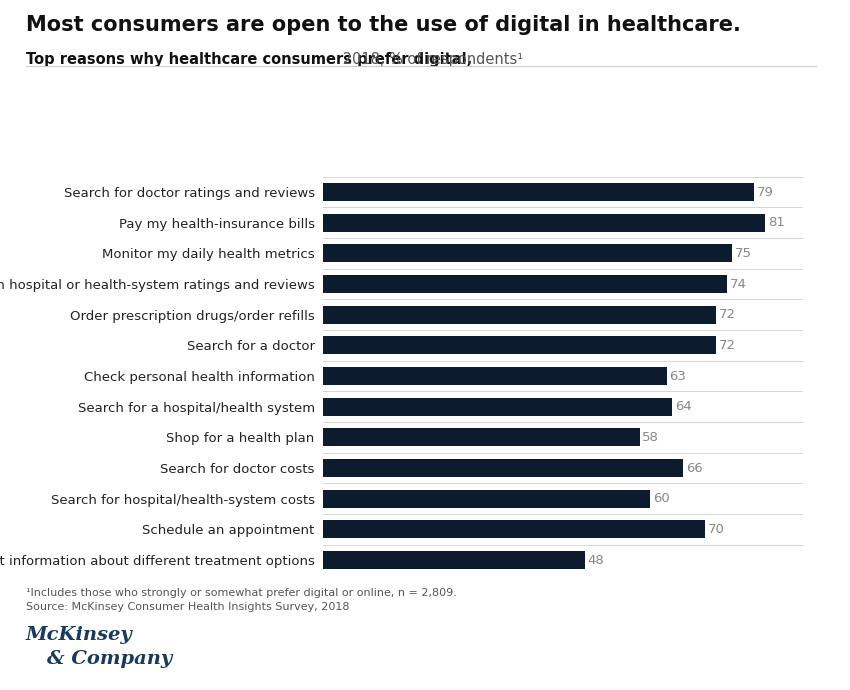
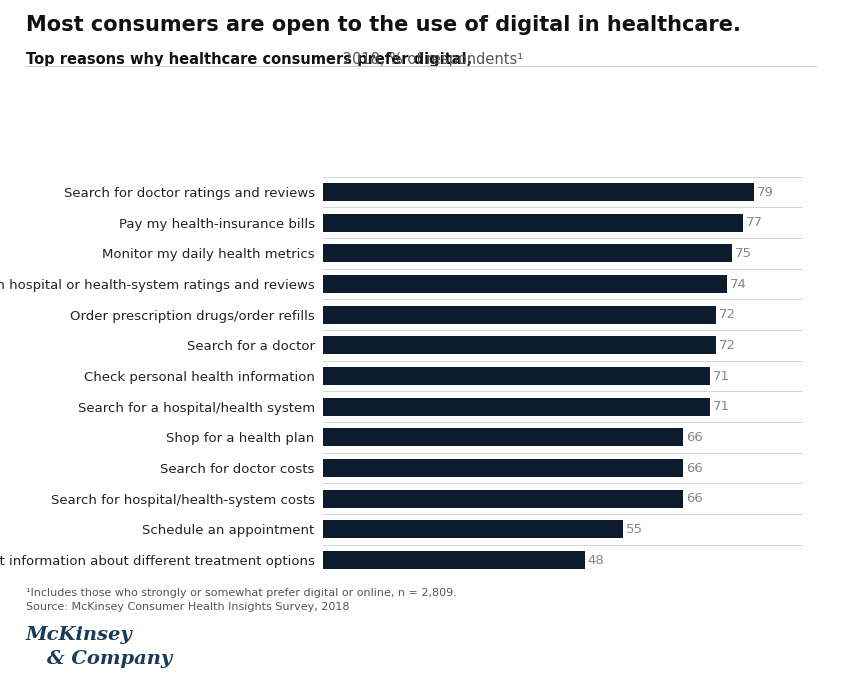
Pay my health-insurance bills: 81 -> 77
Check personal health information: 63 -> 71
Search for a hospital/health system: 64 -> 71
Shop for a health plan: 58 -> 66
Search for hospital/health-system costs: 60 -> 66
Schedule an appointment: 70 -> 55
